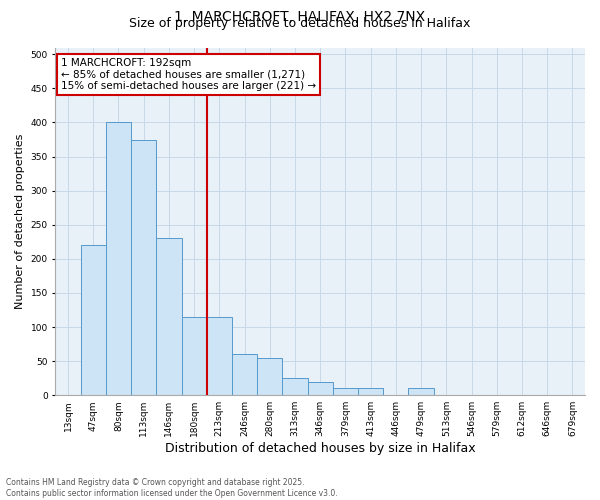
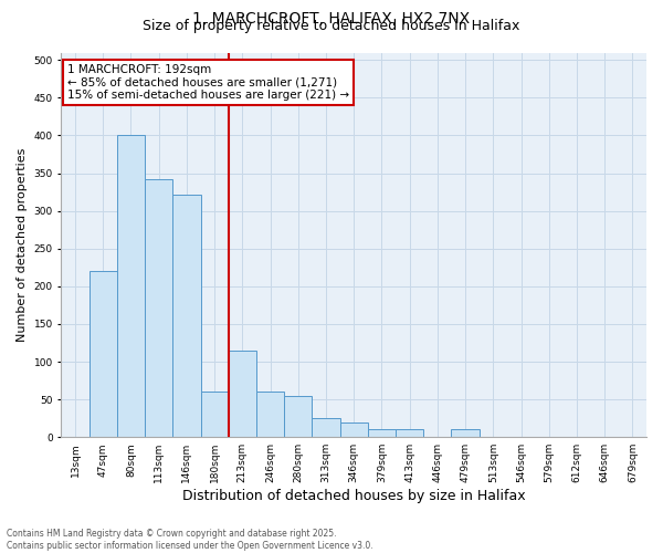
113sqm: 375 -> 342
146sqm: 230 -> 322
180sqm: 115 -> 60
